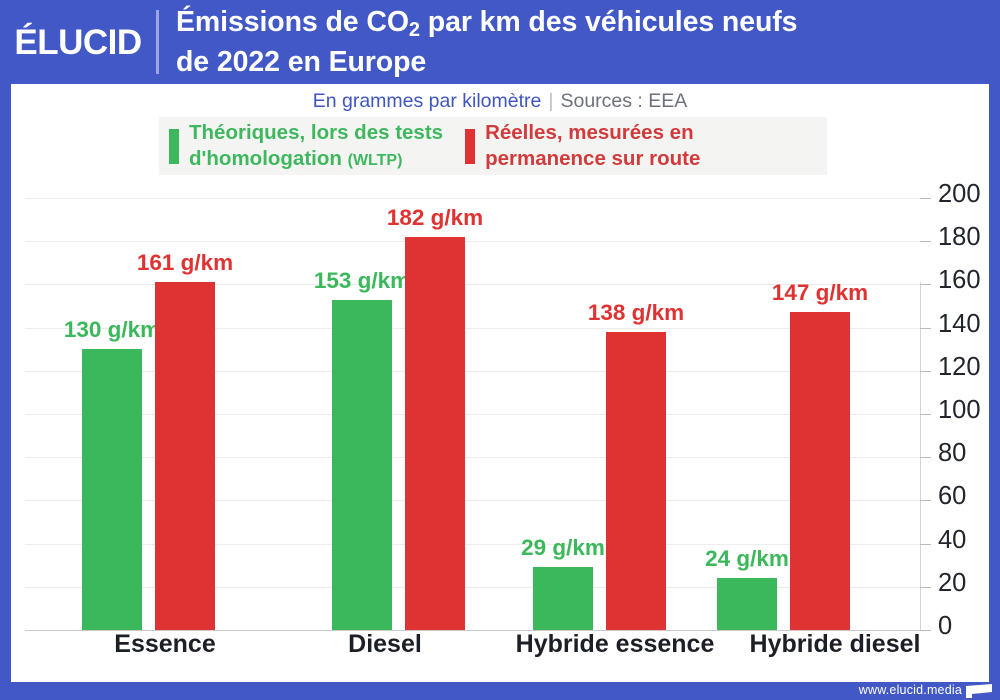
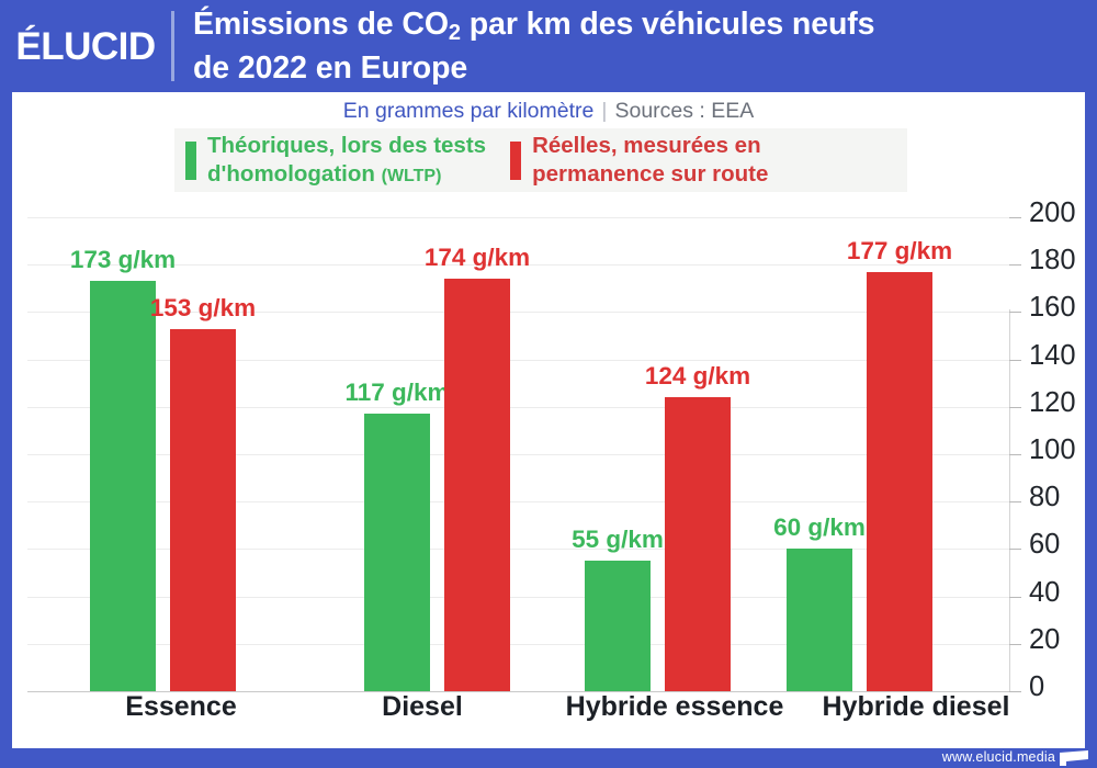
Théoriques, lors des tests d'homologation (WLTP)/Essence: 130 -> 173
Réelles, mesurées en permanence sur route/Essence: 161 -> 153
Théoriques, lors des tests d'homologation (WLTP)/Diesel: 153 -> 117
Réelles, mesurées en permanence sur route/Diesel: 182 -> 174
Théoriques, lors des tests d'homologation (WLTP)/Hybride essence: 29 -> 55
Réelles, mesurées en permanence sur route/Hybride essence: 138 -> 124
Théoriques, lors des tests d'homologation (WLTP)/Hybride diesel: 24 -> 60
Réelles, mesurées en permanence sur route/Hybride diesel: 147 -> 177
